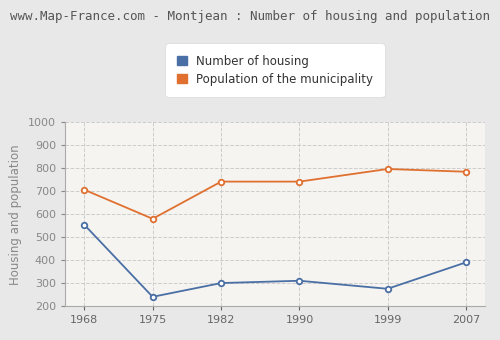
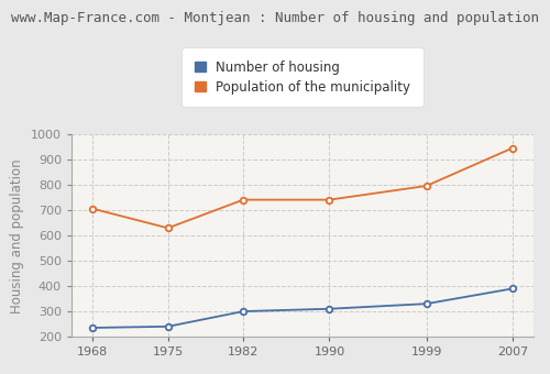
Number of housing/1968: 555 -> 235
Population of the municipality/1975: 580 -> 630
Number of housing/1999: 275 -> 330
Population of the municipality/2007: 785 -> 947
